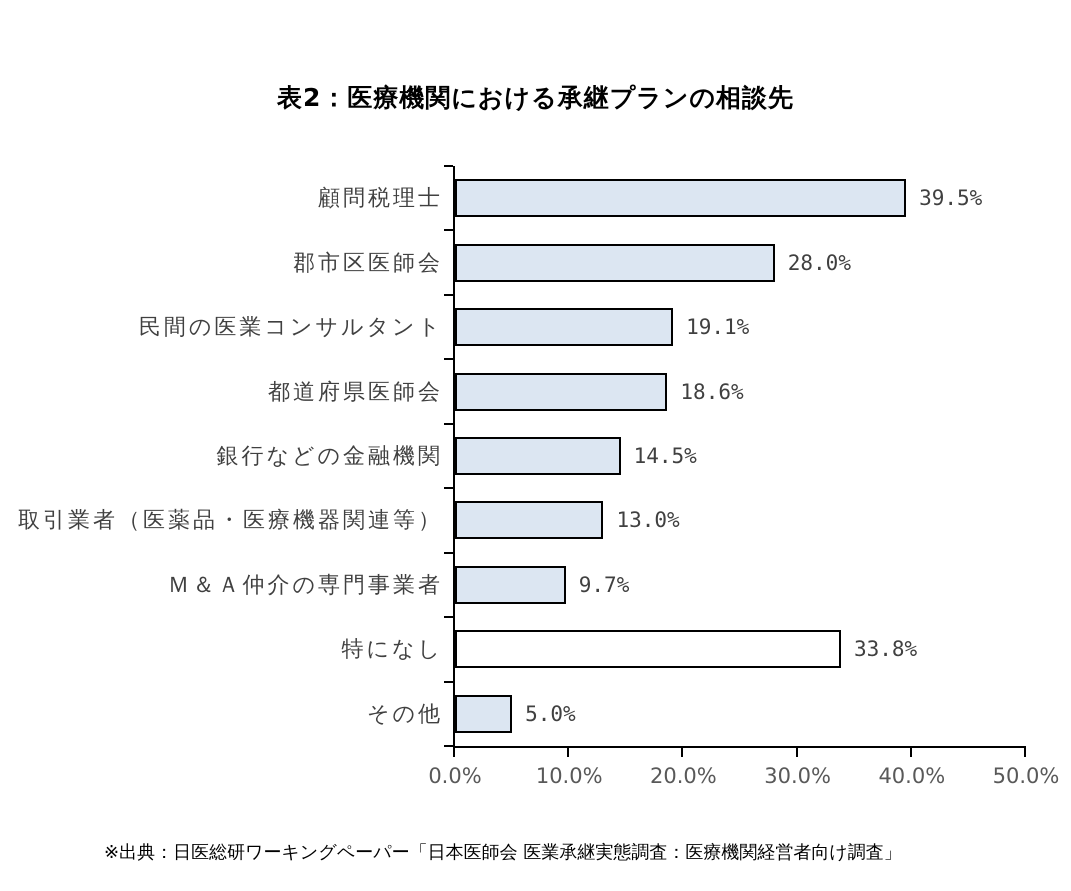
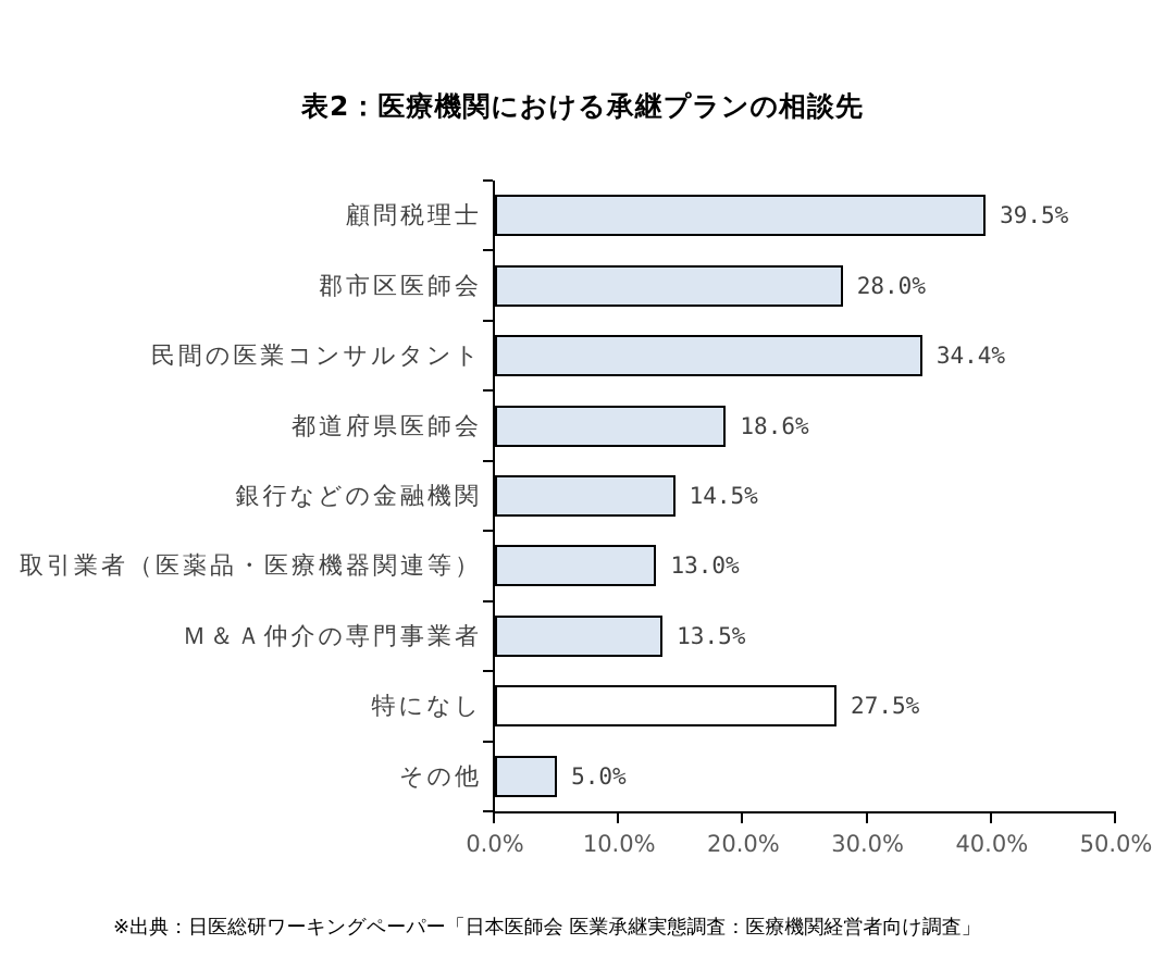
民間の医業コンサルタント: 19.1% -> 34.4%
Ｍ＆Ａ仲介の専門事業者: 9.7% -> 13.5%
特になし: 33.8% -> 27.5%
